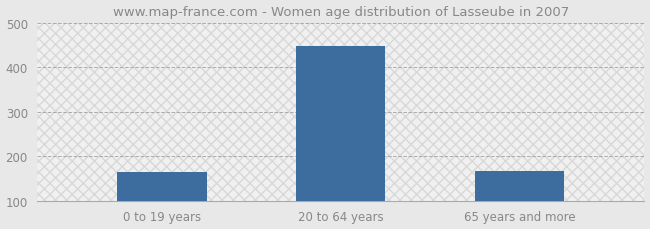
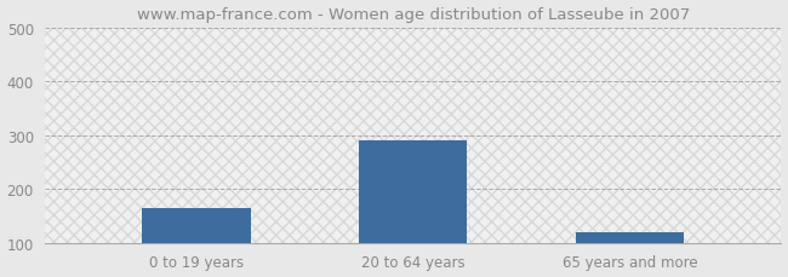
20 to 64 years: 448 -> 290
65 years and more: 167 -> 120
